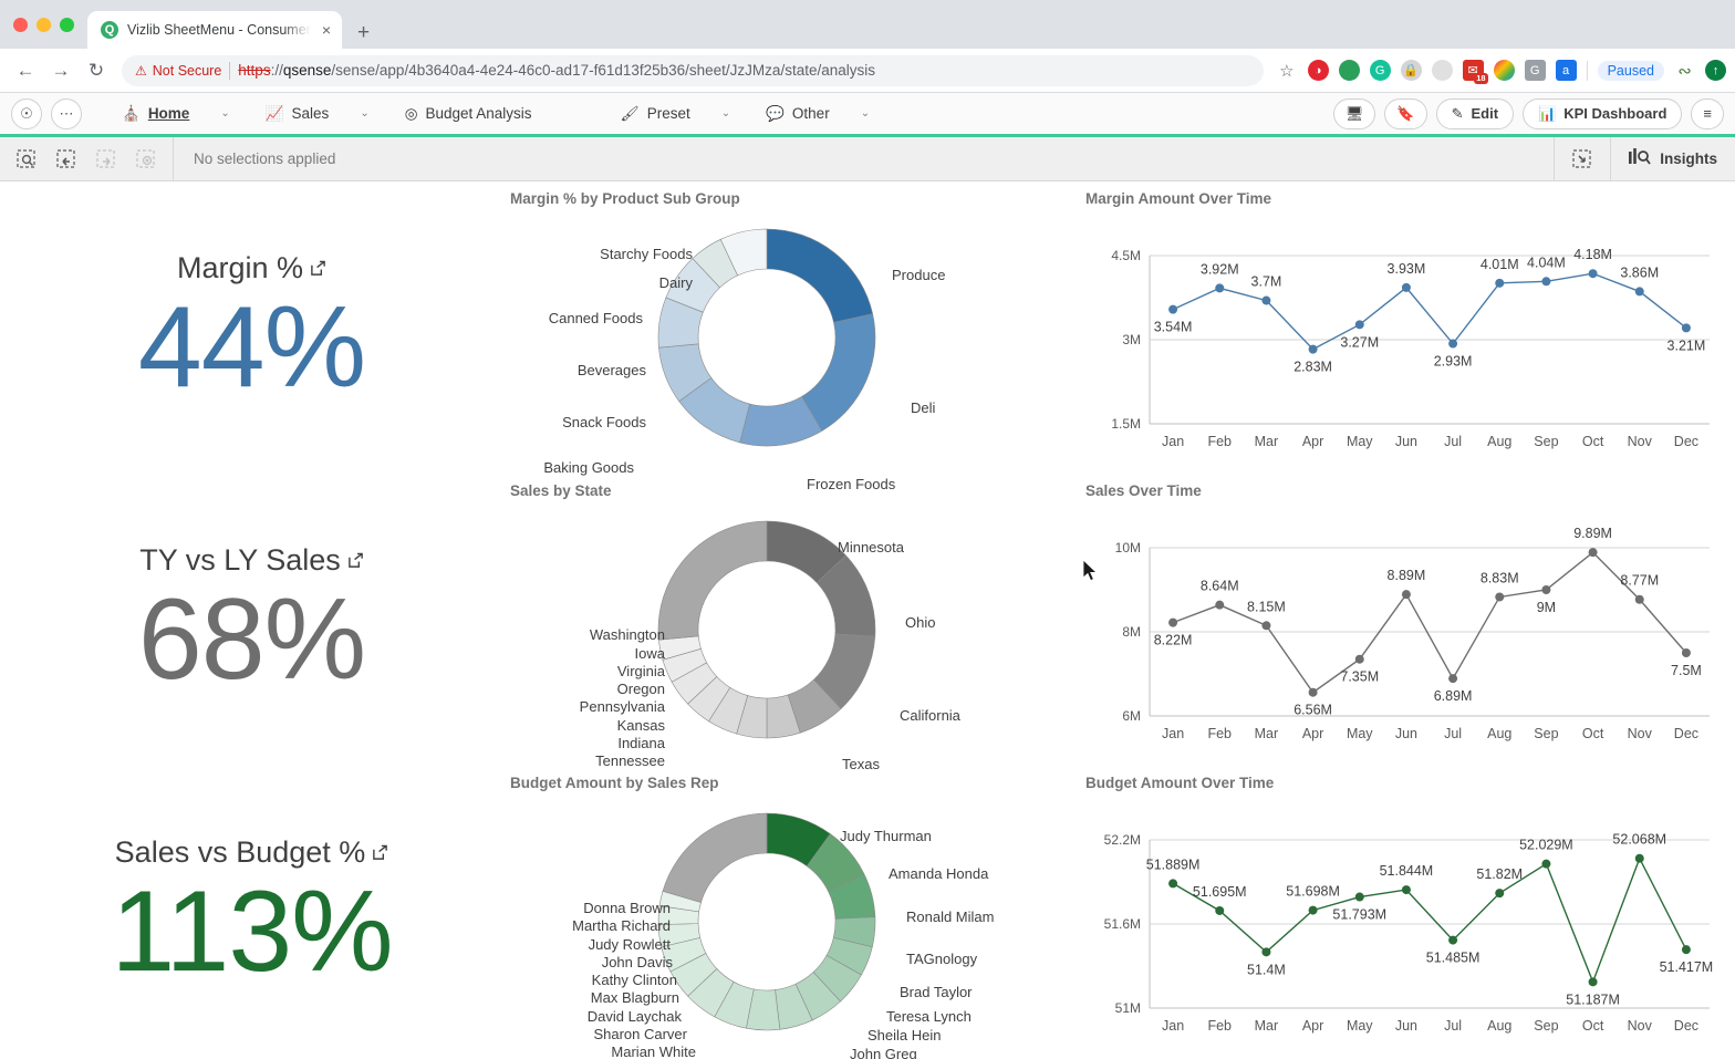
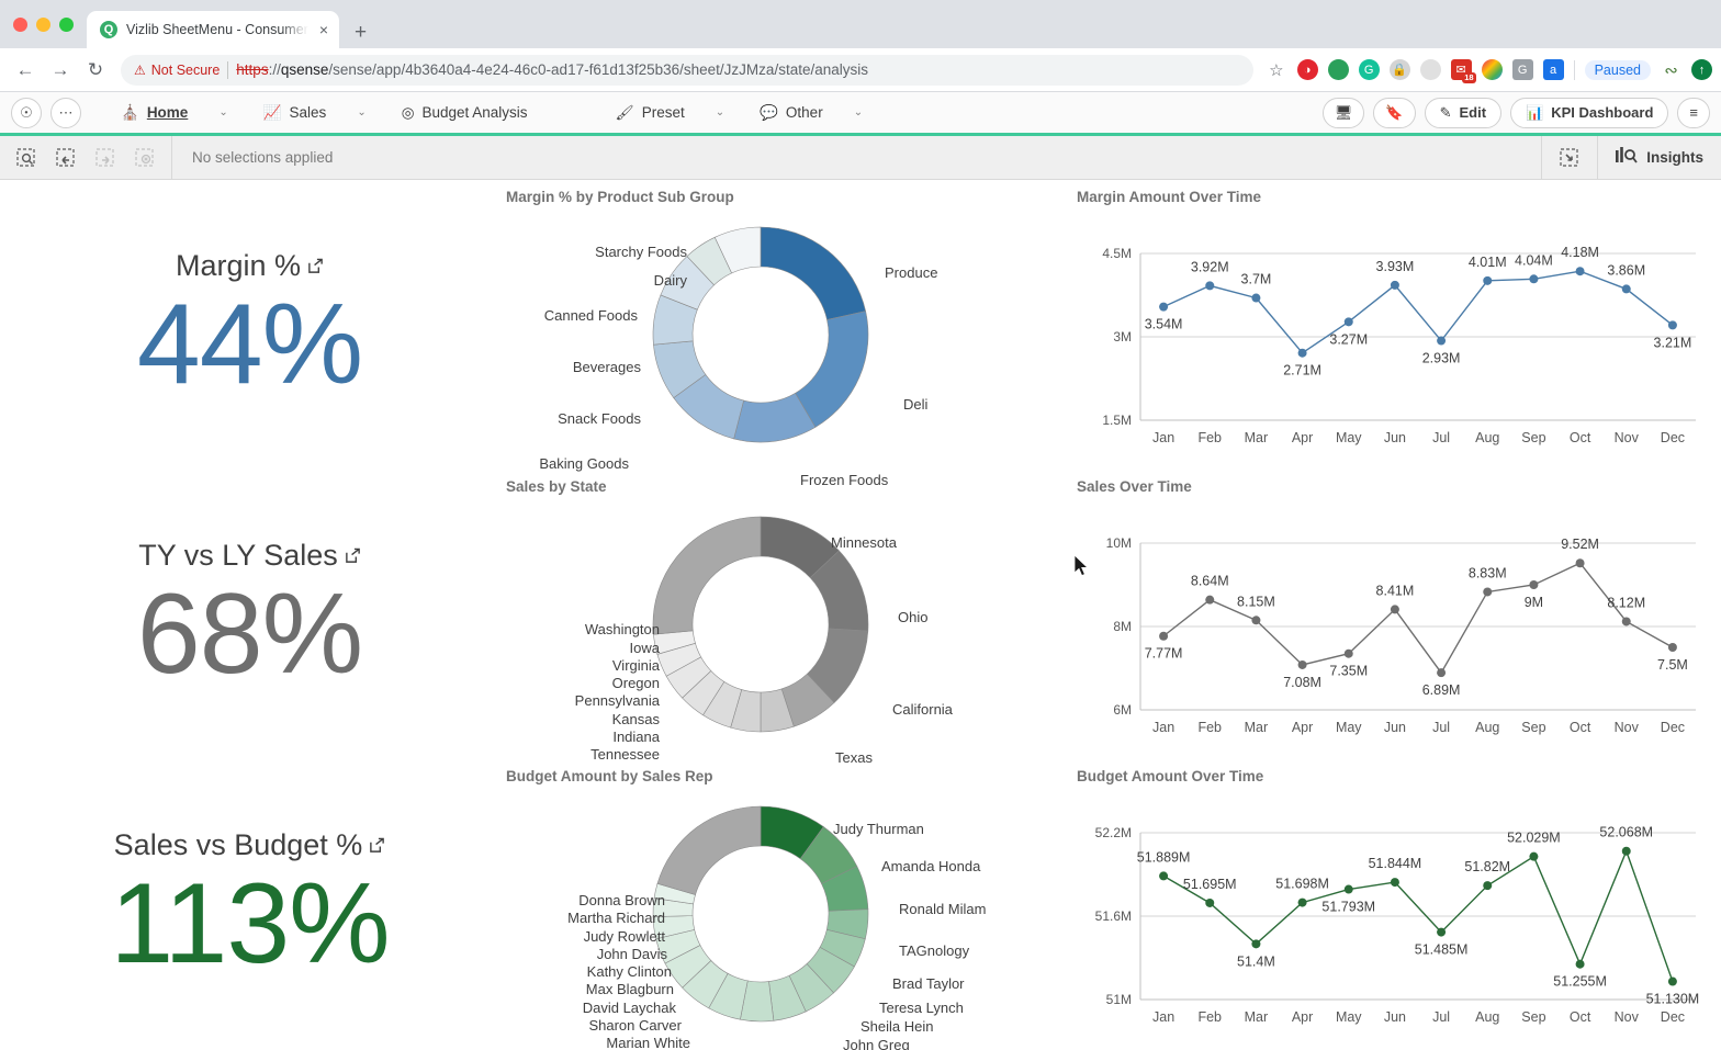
Margin Amount Over Time/Apr: 2.83M -> 2.71M
Sales Over Time/Jan: 8.22M -> 7.77M
Sales Over Time/Apr: 6.56M -> 7.08M
Sales Over Time/Jun: 8.89M -> 8.41M
Sales Over Time/Oct: 9.89M -> 9.52M
Sales Over Time/Nov: 8.77M -> 8.12M
Budget Amount Over Time/Oct: 51.187M -> 51.255M
Budget Amount Over Time/Dec: 51.417M -> 51.130M
